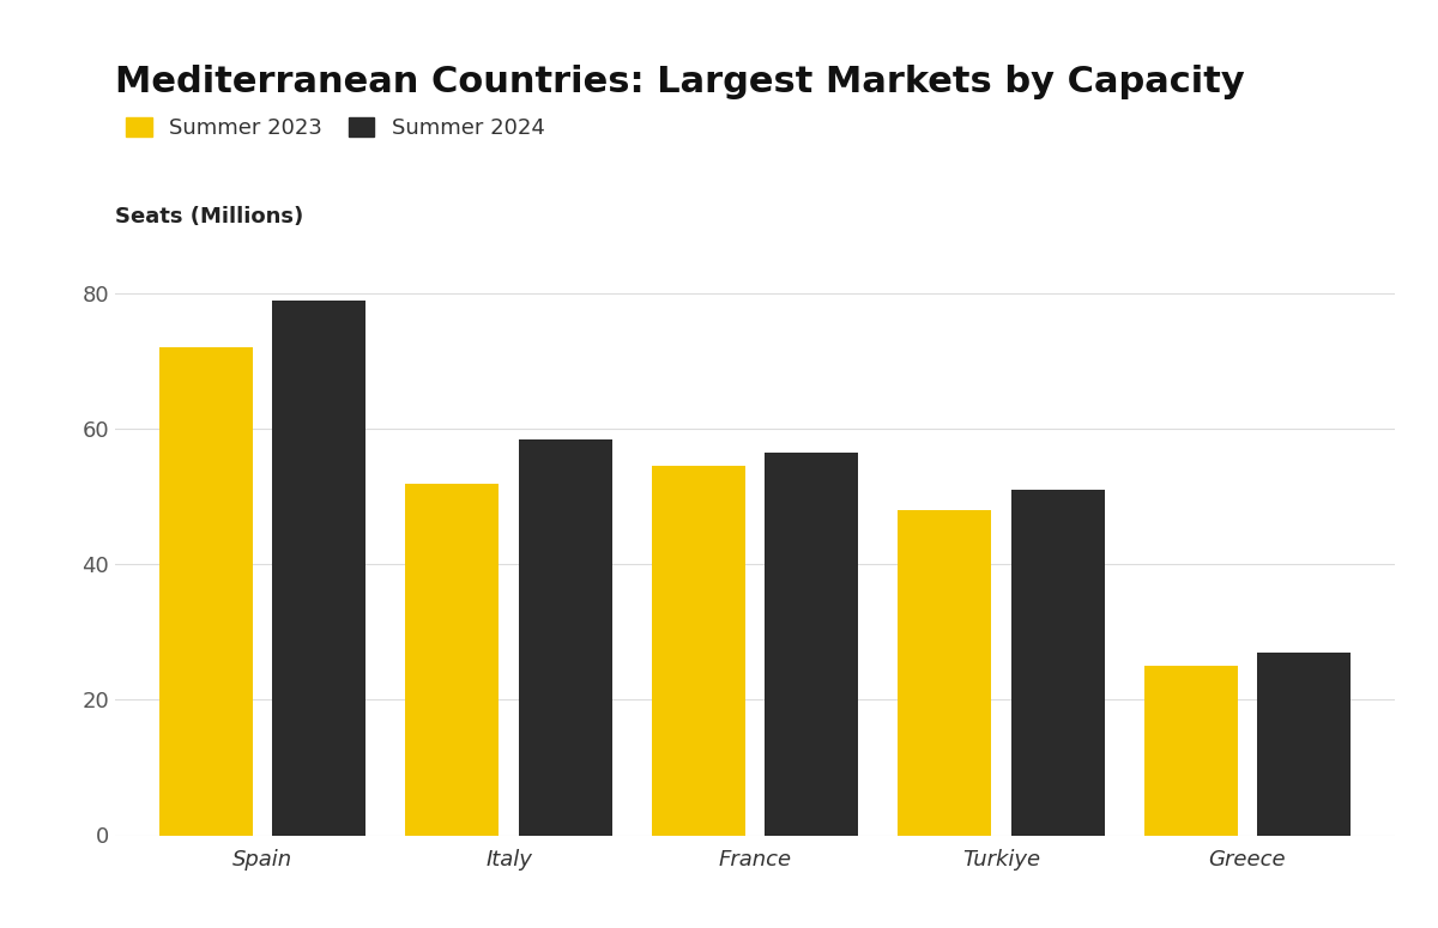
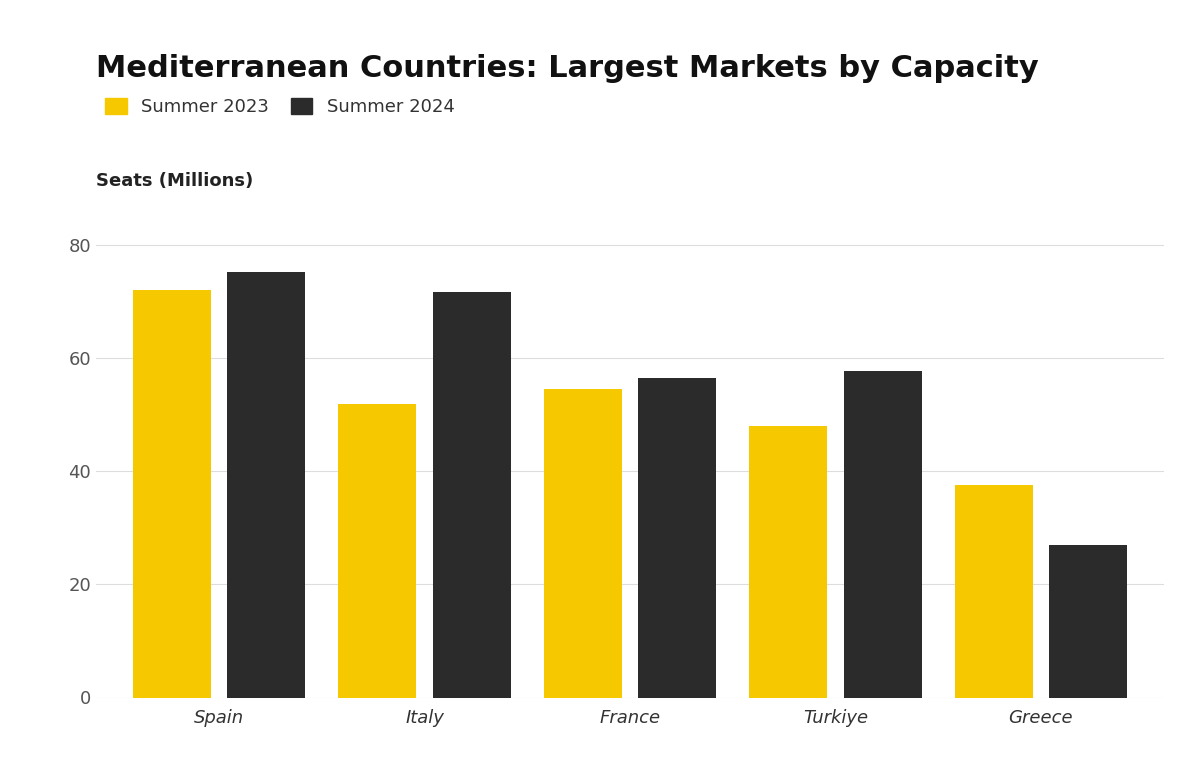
Summer 2024/Spain: 79.0 -> 75.2
Summer 2024/Italy: 58.5 -> 71.8
Summer 2024/Turkiye: 51.0 -> 57.8
Summer 2023/Greece: 25.0 -> 37.6
